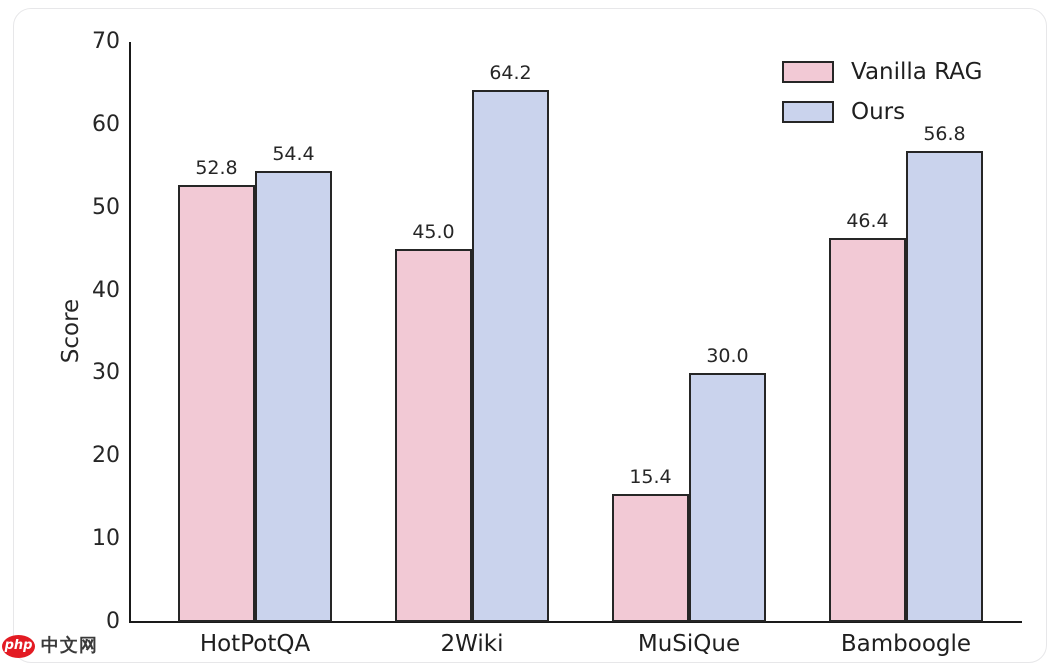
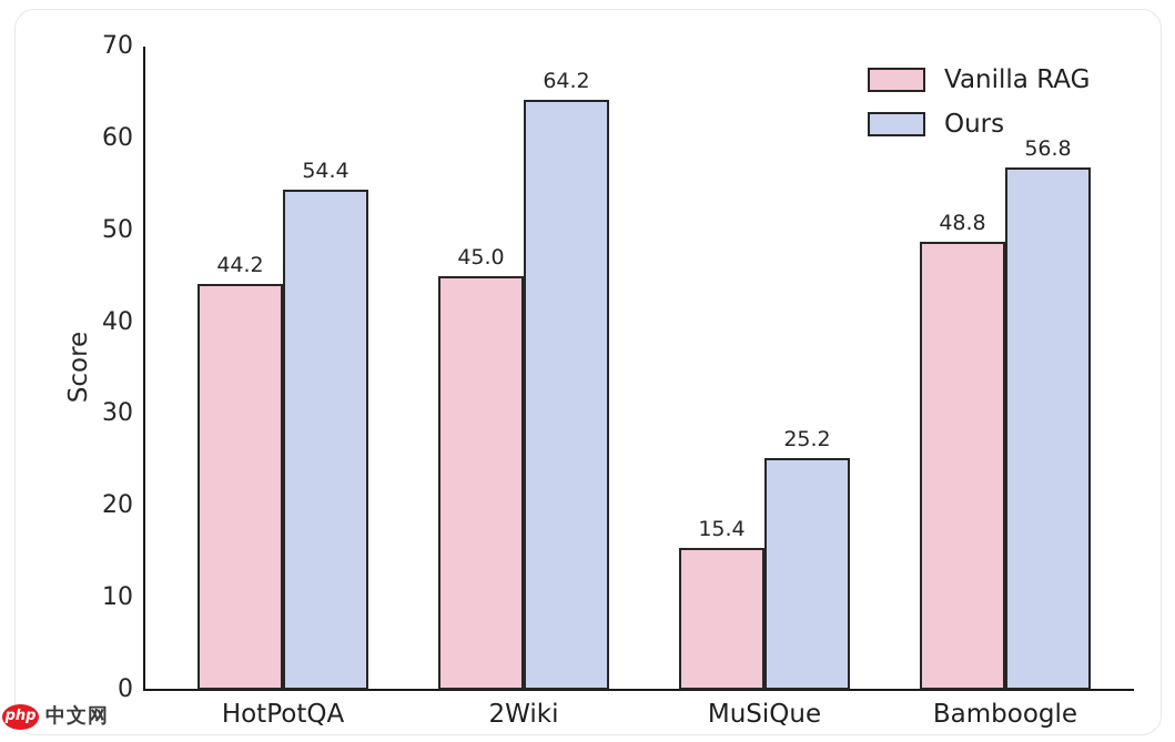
Vanilla RAG/HotPotQA: 52.8 -> 44.2
Ours/MuSiQue: 30.0 -> 25.2
Vanilla RAG/Bamboogle: 46.4 -> 48.8
